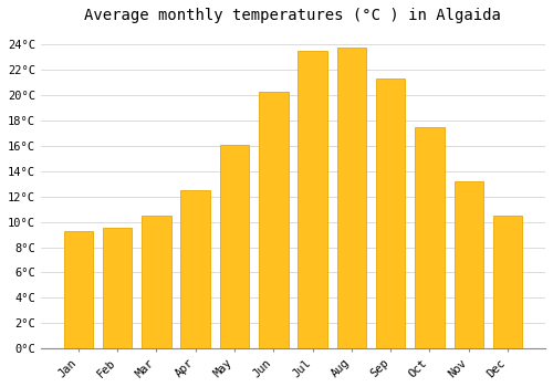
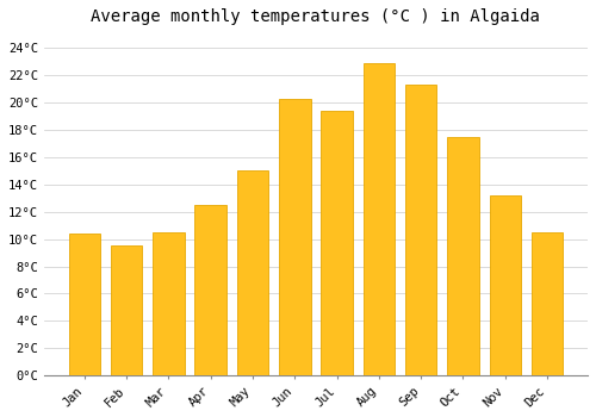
Jan: 9.3°C -> 10.4°C
May: 16.1°C -> 15.0°C
Jul: 23.5°C -> 19.4°C
Aug: 23.8°C -> 22.9°C
